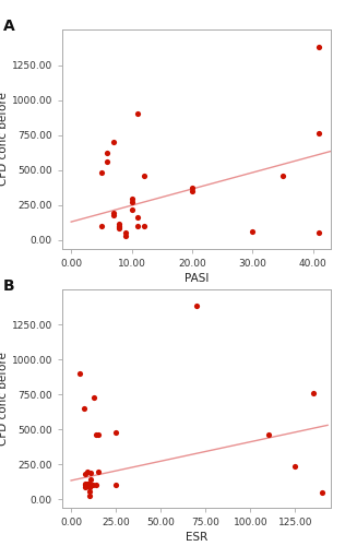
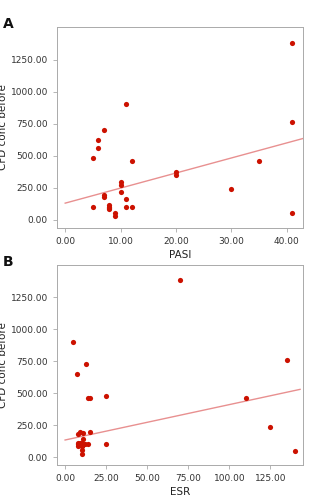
30.00: 60 -> 240
